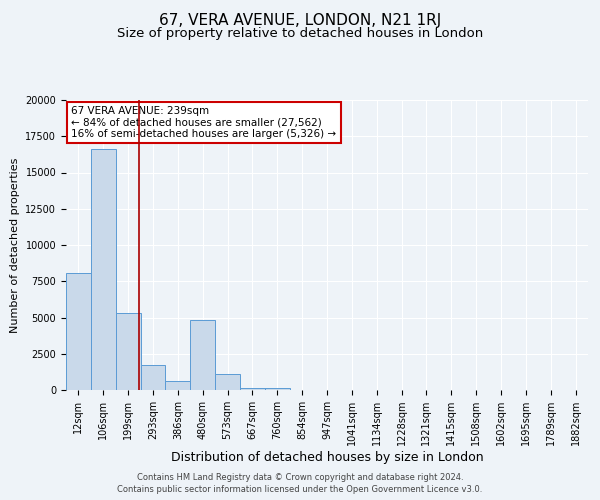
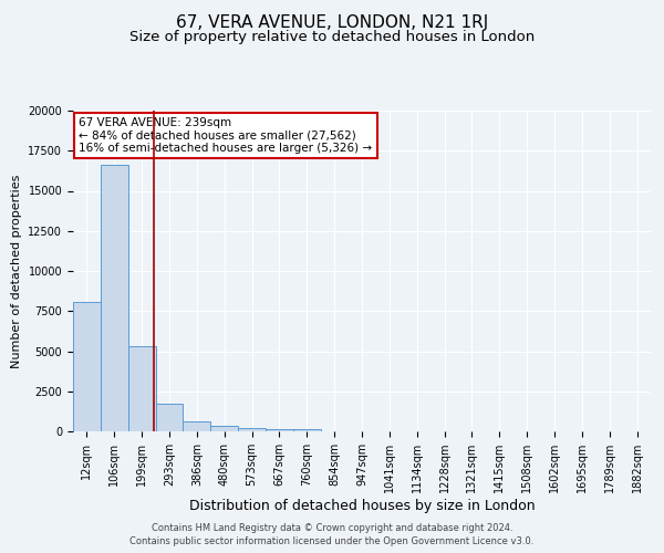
480sqm: 4800 -> 400
573sqm: 1100 -> 200
